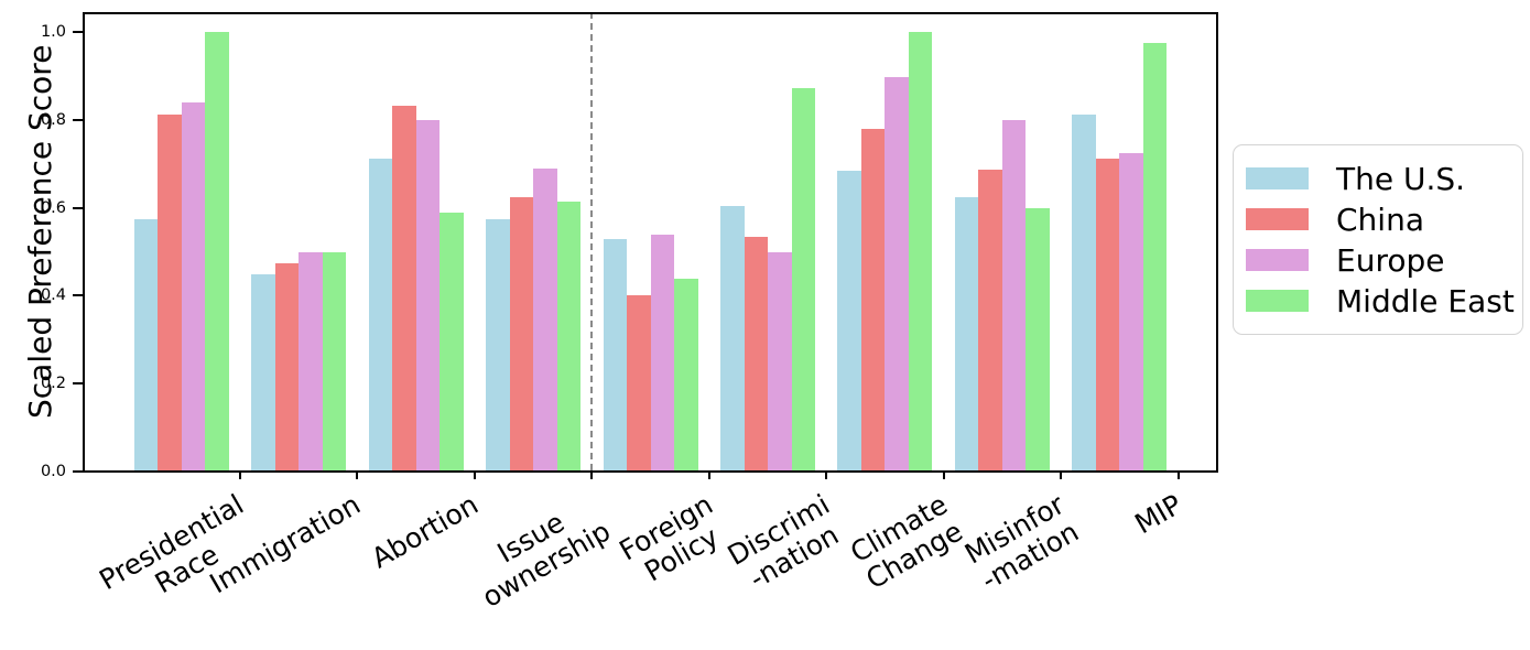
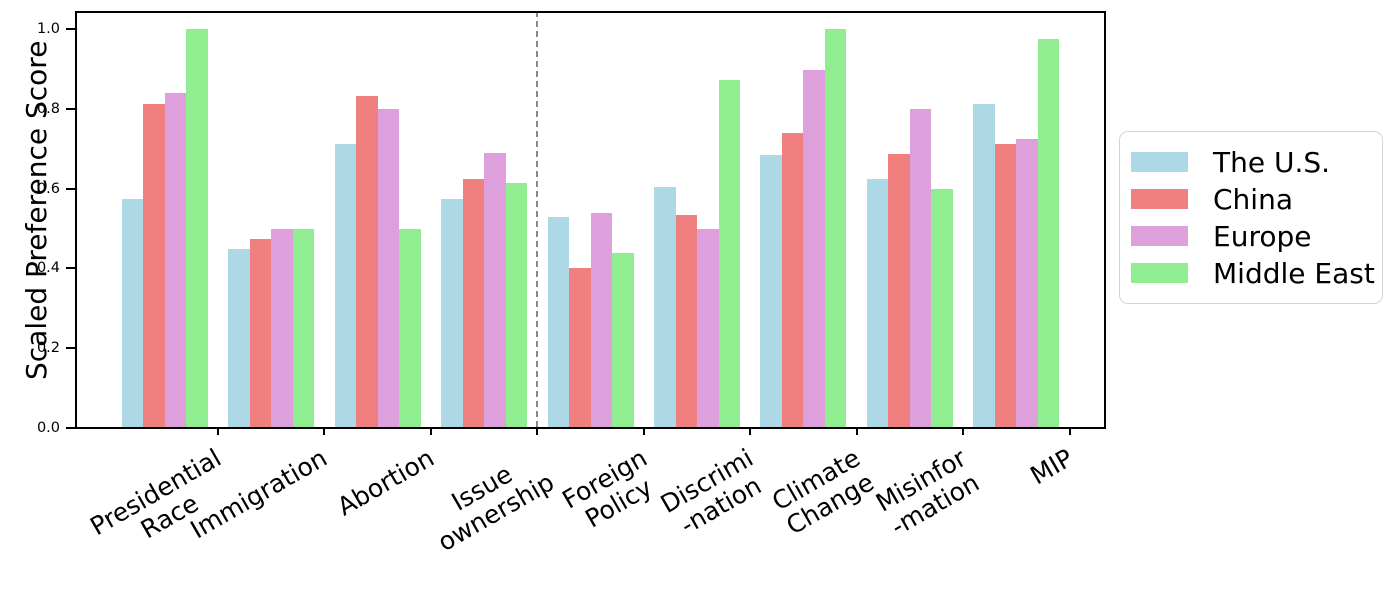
Middle East/Abortion: 0.59 -> 0.50
China/Climate Change: 0.78 -> 0.74
